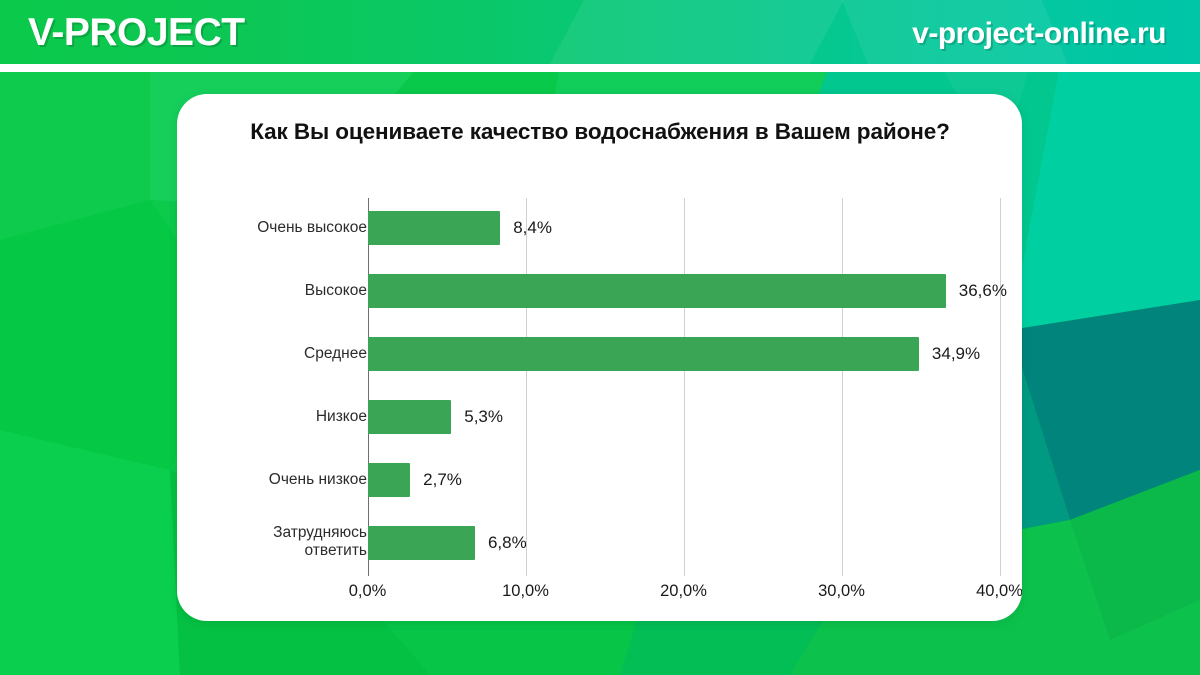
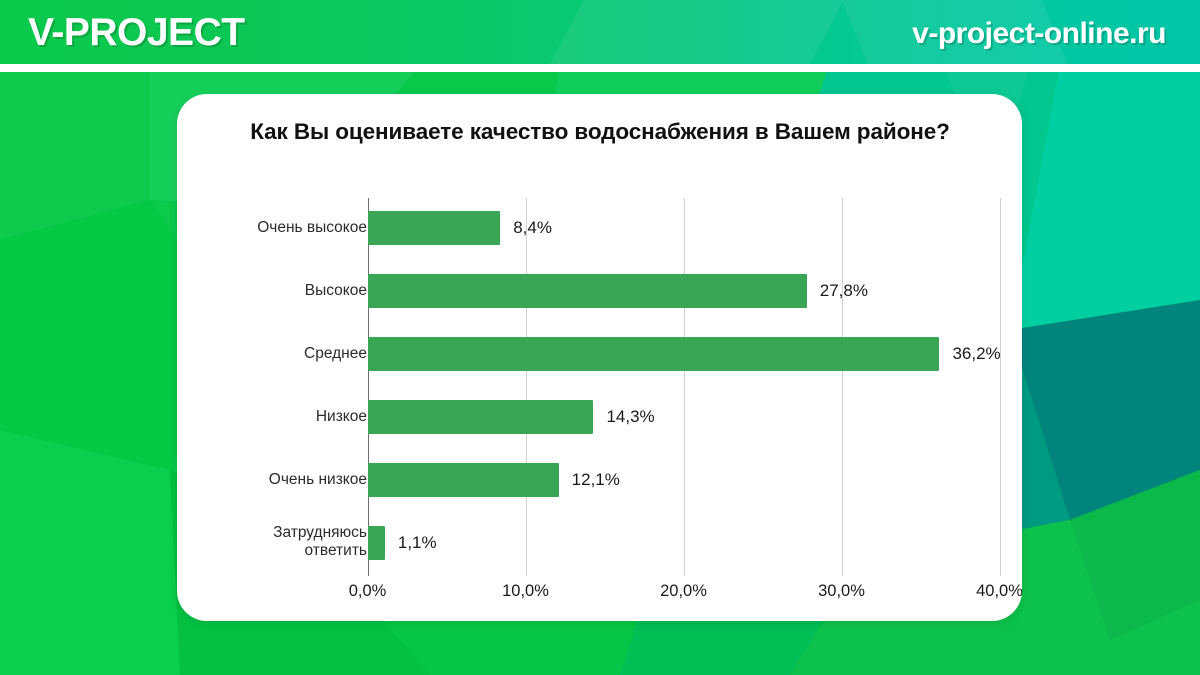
Высокое: 36,6% -> 27,8%
Среднее: 34,9% -> 36,2%
Низкое: 5,3% -> 14,3%
Очень низкое: 2,7% -> 12,1%
Затрудняюсь ответить: 6,8% -> 1,1%
